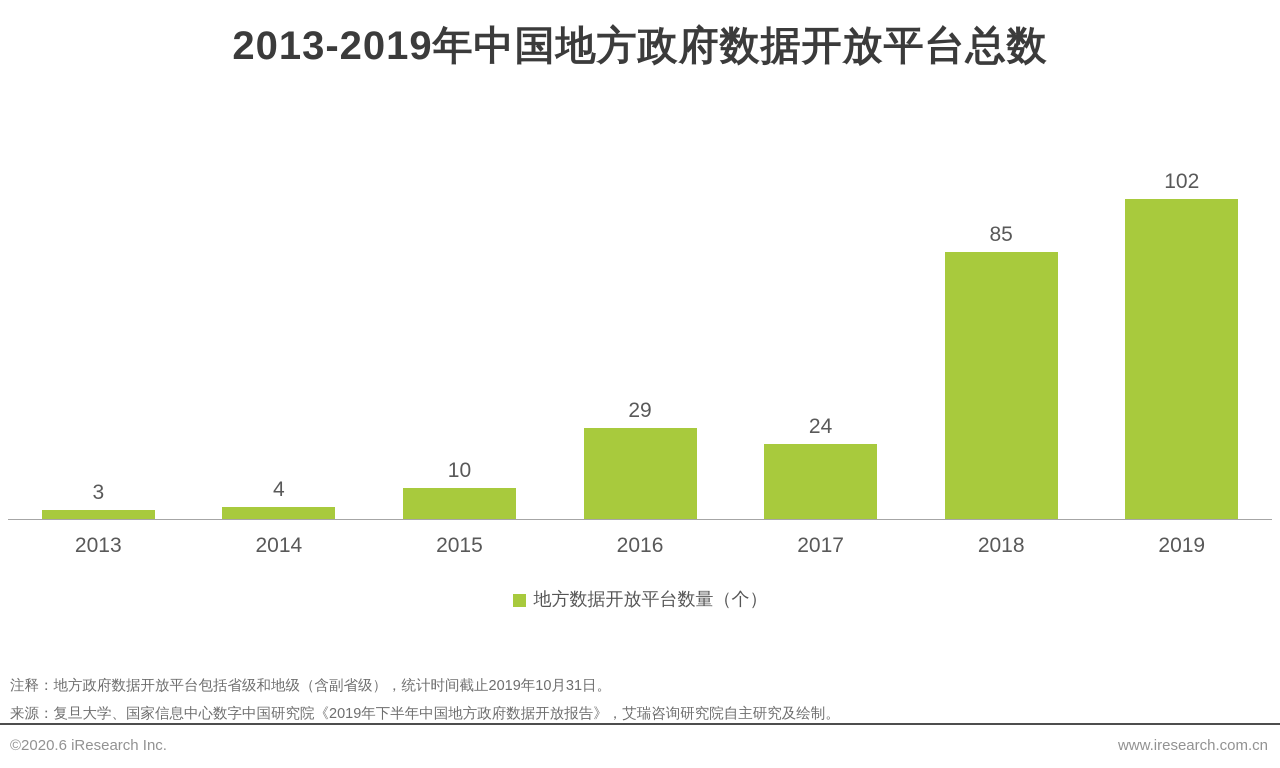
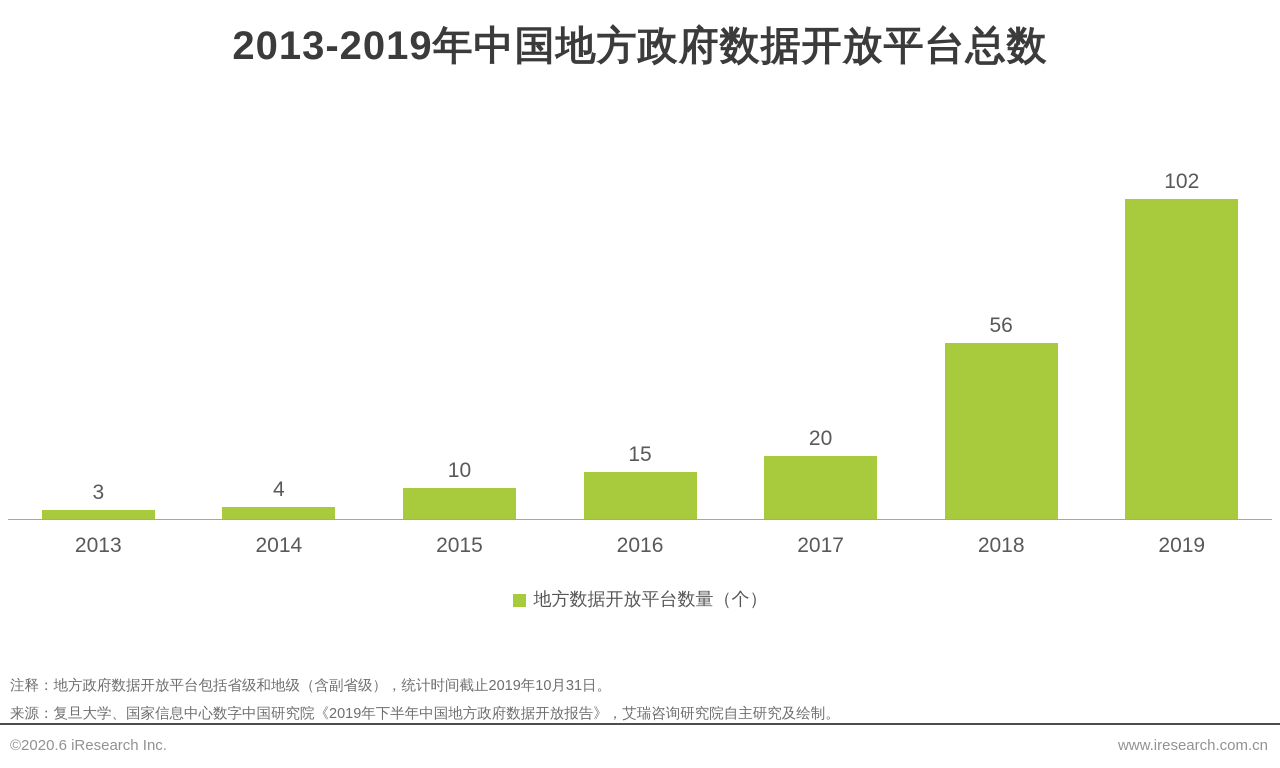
2016: 29 -> 15
2017: 24 -> 20
2018: 85 -> 56
